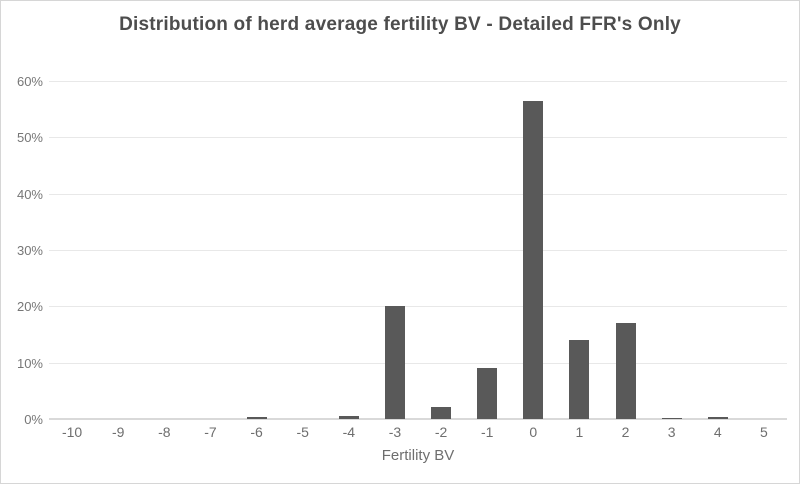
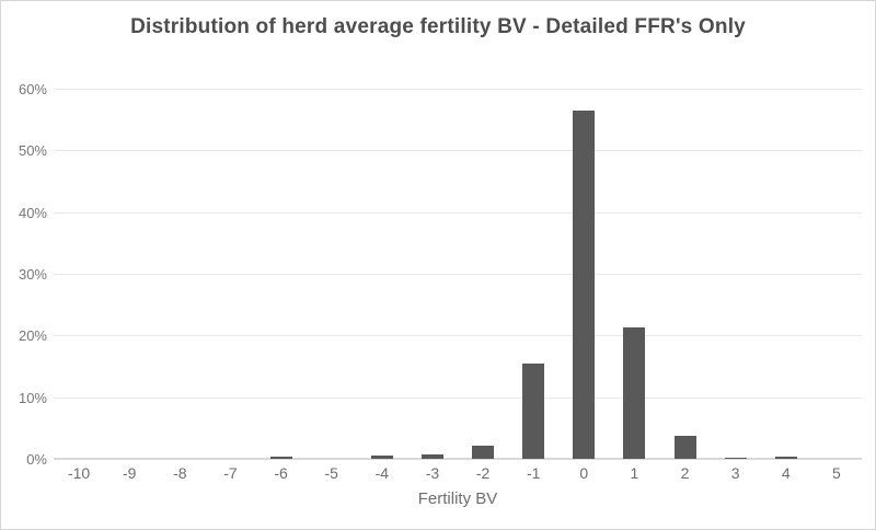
-3: 20% -> 1%
-1: 9% -> 16%
1: 14% -> 21%
2: 17% -> 4%
